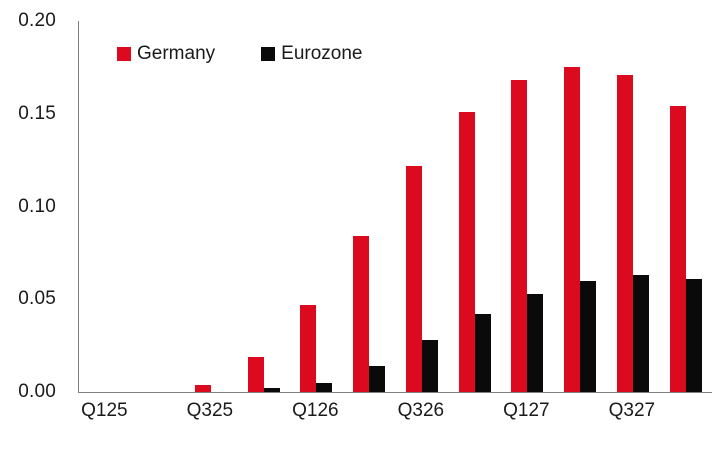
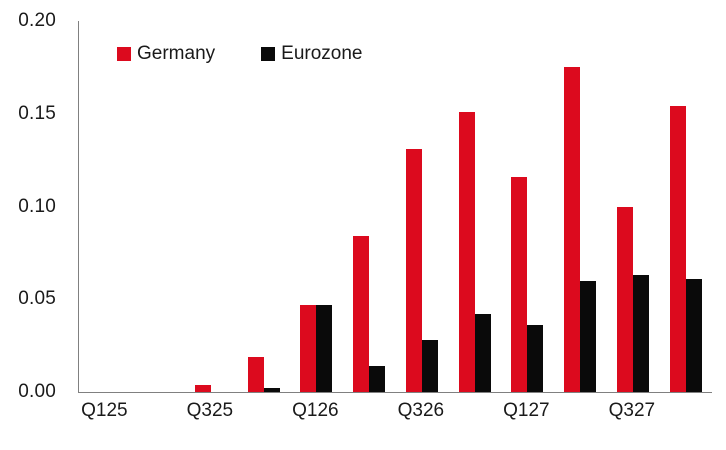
Eurozone/Q126: 0.005 -> 0.047
Germany/Q326: 0.122 -> 0.131
Germany/Q127: 0.168 -> 0.116
Eurozone/Q127: 0.053 -> 0.036
Germany/Q327: 0.171 -> 0.100
